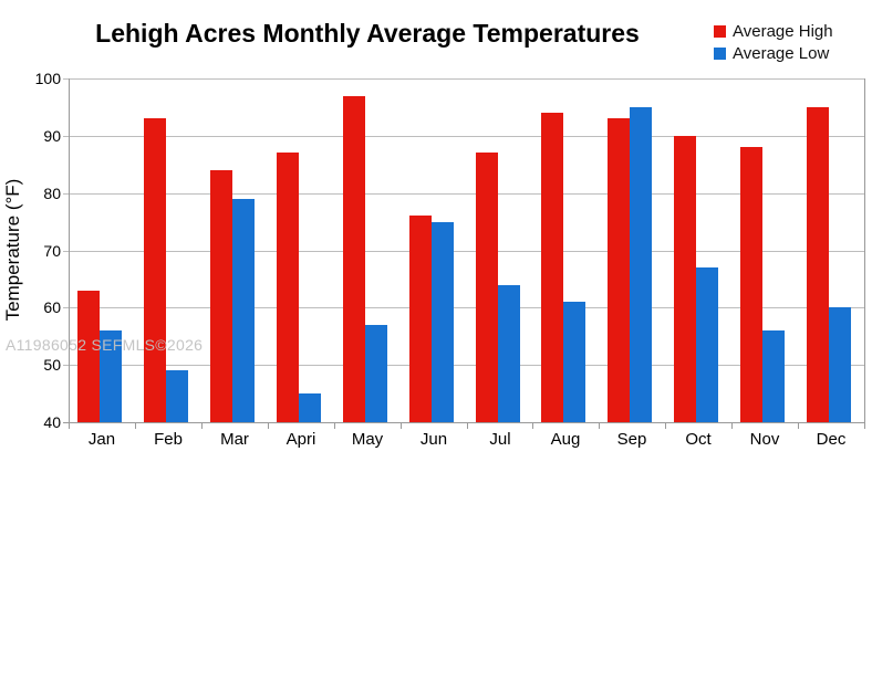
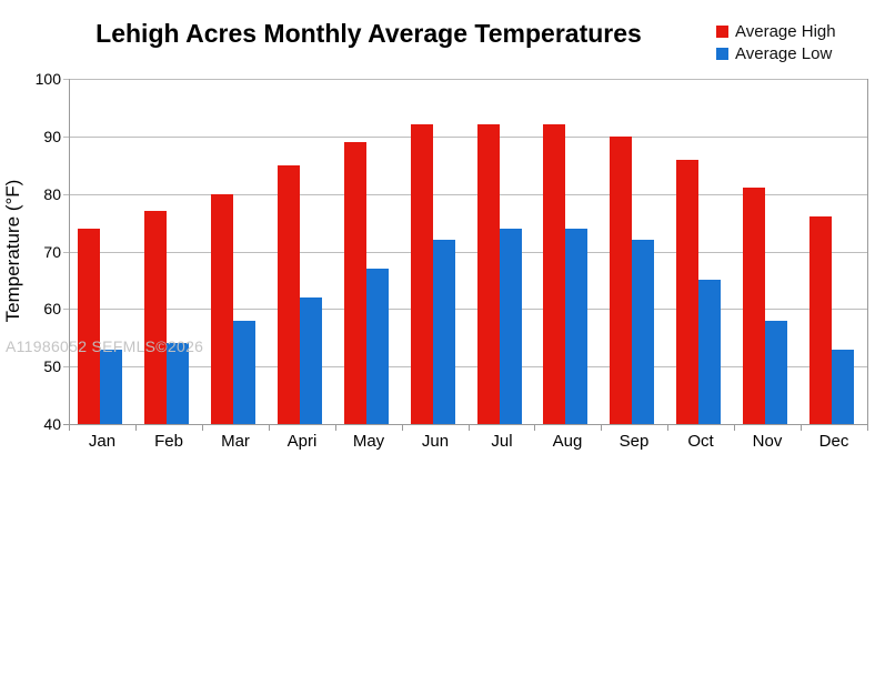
Average High/Jan: 63 -> 74
Average Low/Jan: 56 -> 53
Average High/Feb: 93 -> 77
Average Low/Feb: 49 -> 54
Average High/Mar: 84 -> 80
Average Low/Mar: 79 -> 58
Average High/Apri: 87 -> 85
Average Low/Apri: 45 -> 62
Average High/May: 97 -> 89
Average Low/May: 57 -> 67
Average High/Jun: 76 -> 92
Average Low/Jun: 75 -> 72
Average High/Jul: 87 -> 92
Average Low/Jul: 64 -> 74
Average High/Aug: 94 -> 92
Average Low/Aug: 61 -> 74
Average High/Sep: 93 -> 90
Average Low/Sep: 95 -> 72
Average High/Oct: 90 -> 86
Average Low/Oct: 67 -> 65
Average High/Nov: 88 -> 81
Average Low/Nov: 56 -> 58
Average High/Dec: 95 -> 76
Average Low/Dec: 60 -> 53
